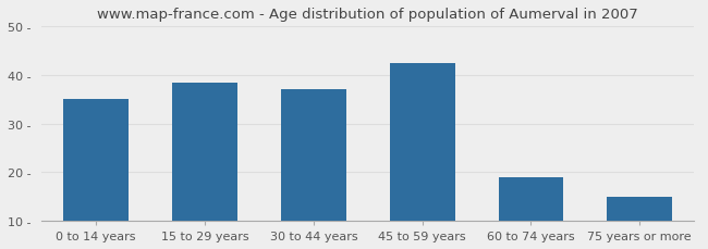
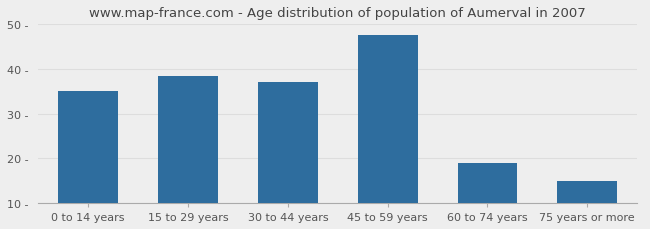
45 to 59 years: 42.5 - -> 47.5 -
